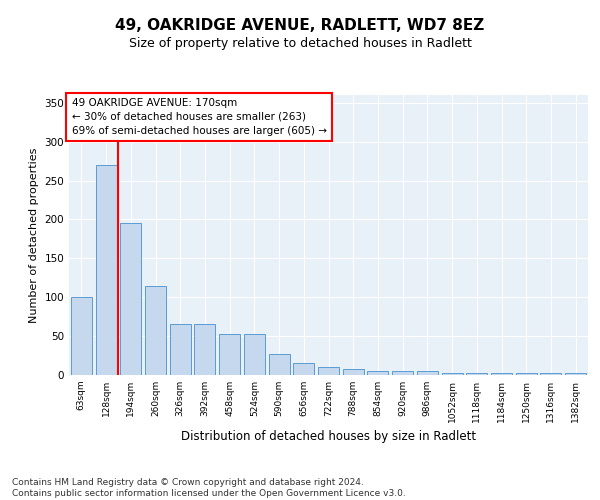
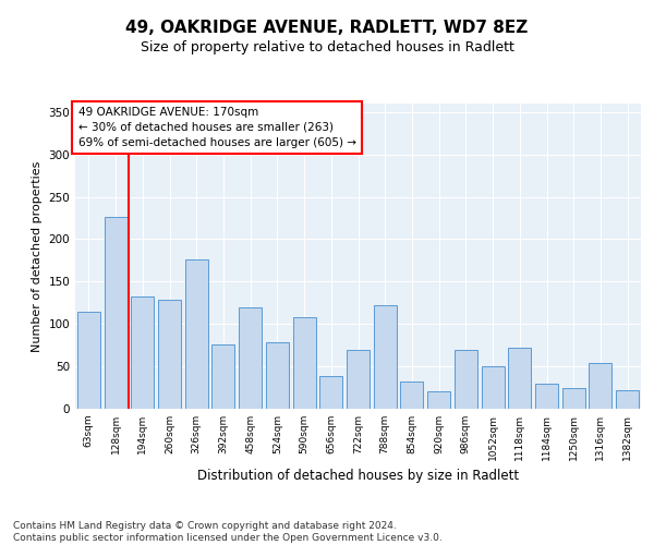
63sqm: 100 -> 114
128sqm: 270 -> 226
194sqm: 195 -> 132
260sqm: 115 -> 128
326sqm: 65 -> 176
392sqm: 65 -> 76
458sqm: 53 -> 120
524sqm: 53 -> 78
590sqm: 27 -> 108
656sqm: 15 -> 38
722sqm: 10 -> 70
788sqm: 8 -> 122
854sqm: 5 -> 32
920sqm: 5 -> 20
986sqm: 5 -> 70
1052sqm: 3 -> 50
1118sqm: 3 -> 72
1184sqm: 3 -> 30
1250sqm: 2 -> 24
1316sqm: 3 -> 54
1382sqm: 2 -> 22
